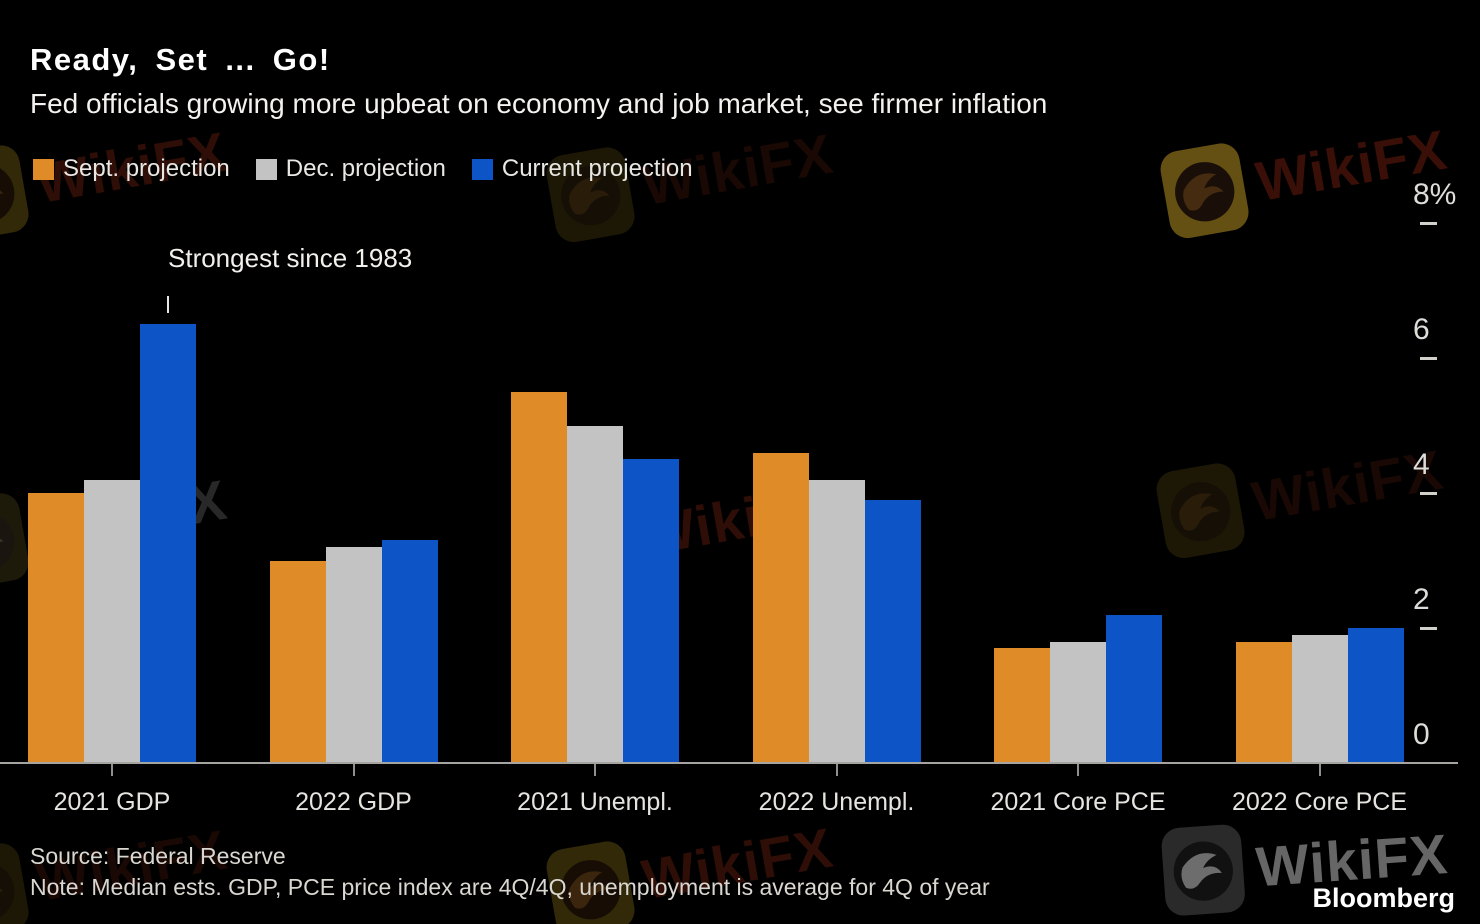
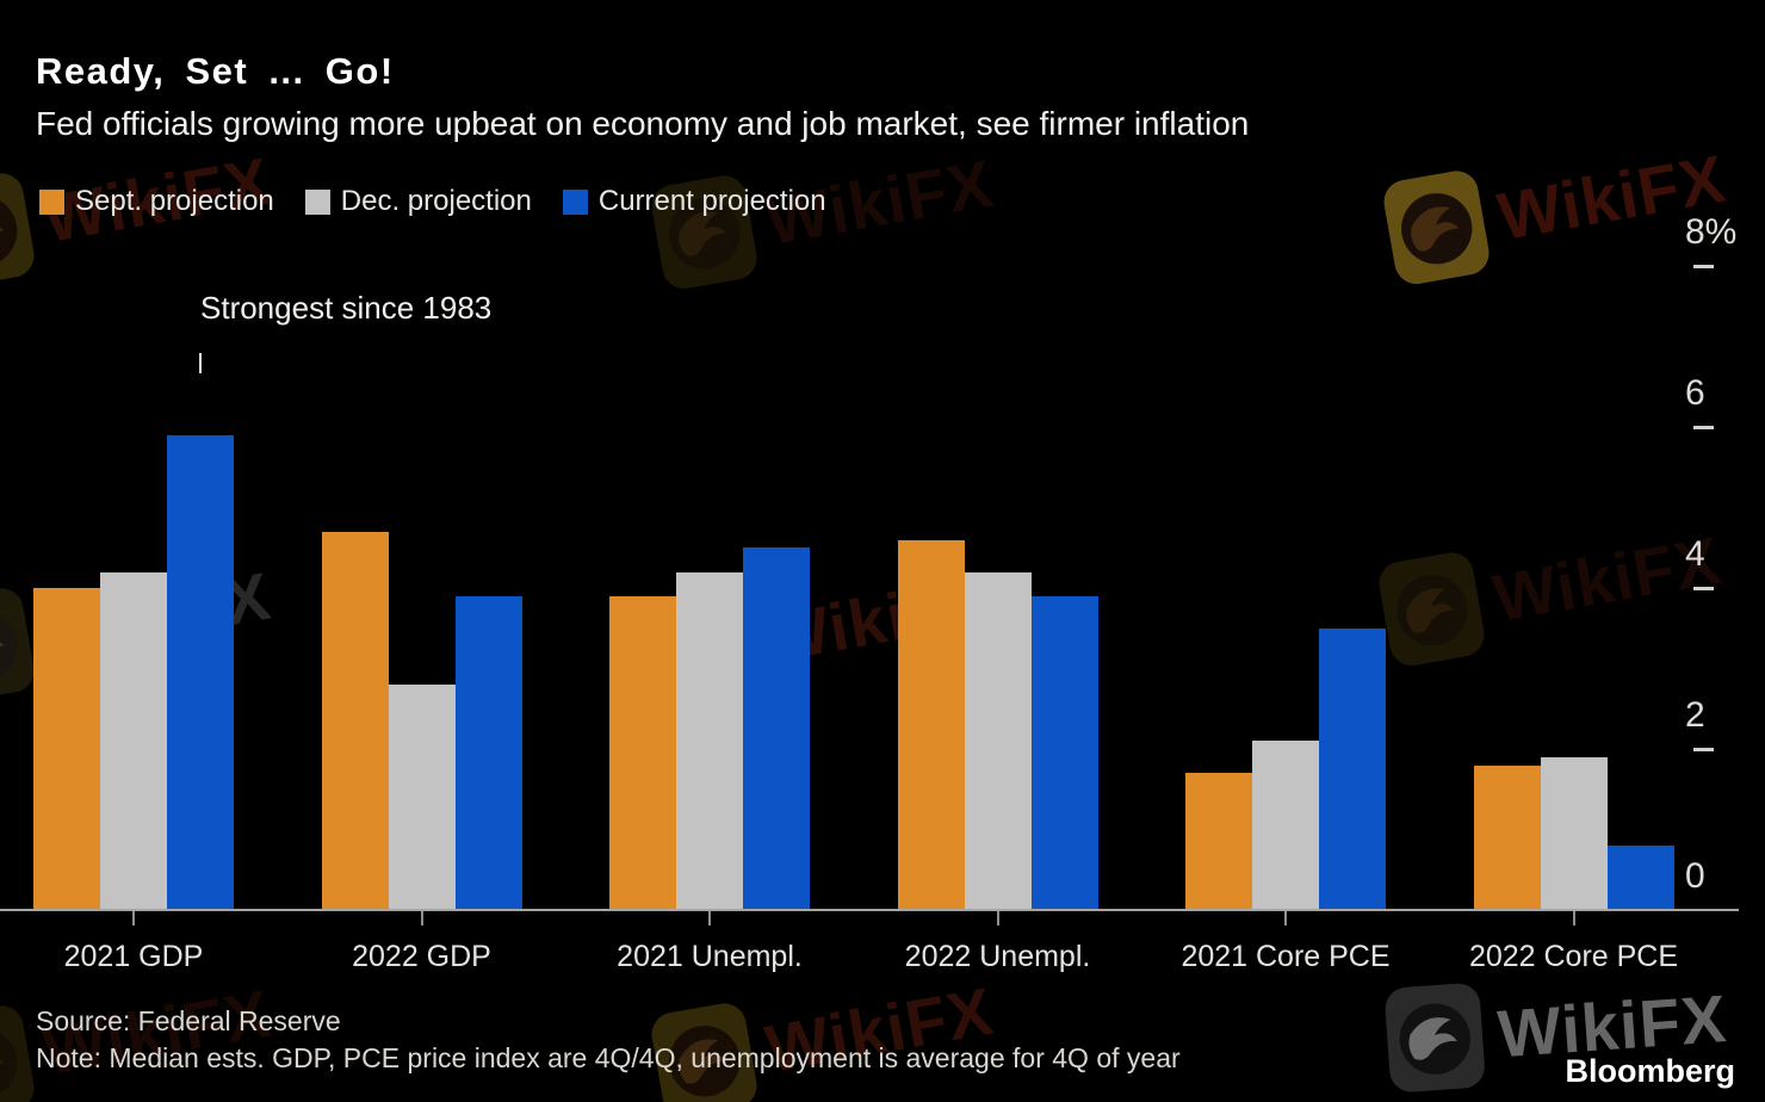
Current projection/2021 GDP: 6.5% -> 5.9%
Sept. projection/2022 GDP: 3.0% -> 4.7%
Dec. projection/2022 GDP: 3.2% -> 2.8%
Current projection/2022 GDP: 3.3% -> 3.9%
Sept. projection/2021 Unempl.: 5.5% -> 3.9%
Dec. projection/2021 Unempl.: 5.0% -> 4.2%
Dec. projection/2021 Core PCE: 1.8% -> 2.1%
Current projection/2021 Core PCE: 2.2% -> 3.5%
Current projection/2022 Core PCE: 2.0% -> 0.8%
